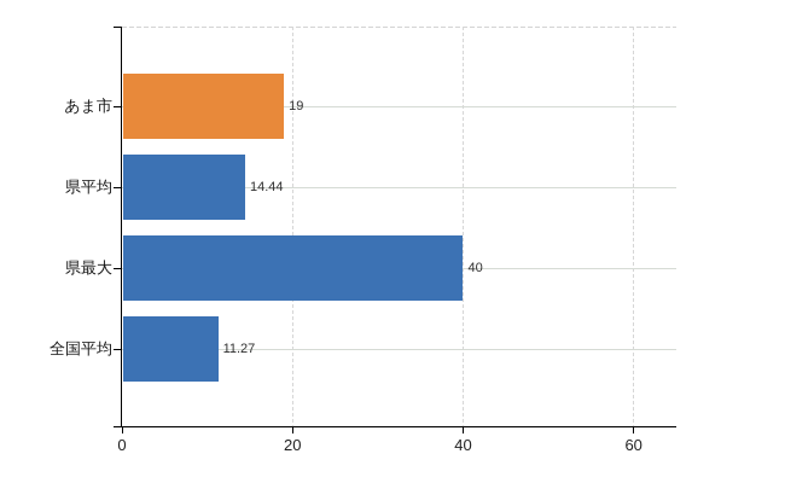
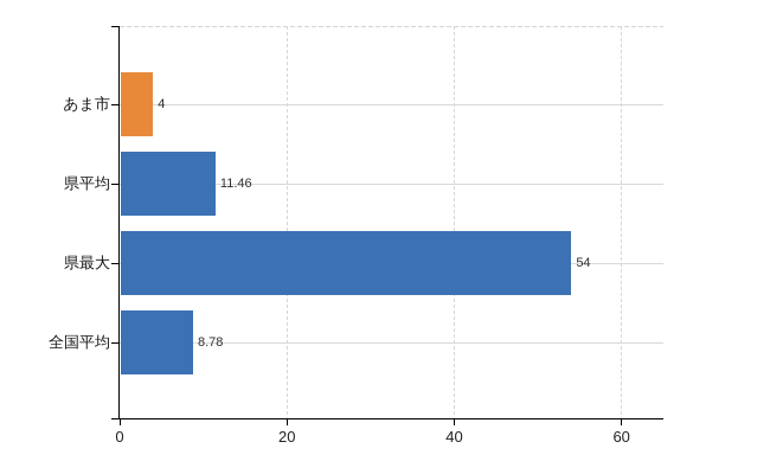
あま市: 19 -> 4
県平均: 14.44 -> 11.46
県最大: 40 -> 54
全国平均: 11.27 -> 8.78
